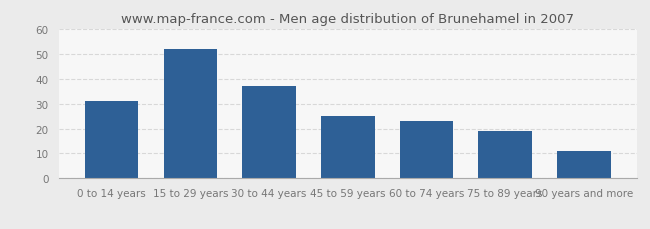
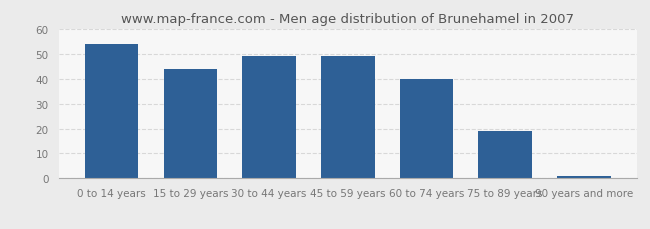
0 to 14 years: 31 -> 54
15 to 29 years: 52 -> 44
30 to 44 years: 37 -> 49
45 to 59 years: 25 -> 49
60 to 74 years: 23 -> 40
90 years and more: 11 -> 1
